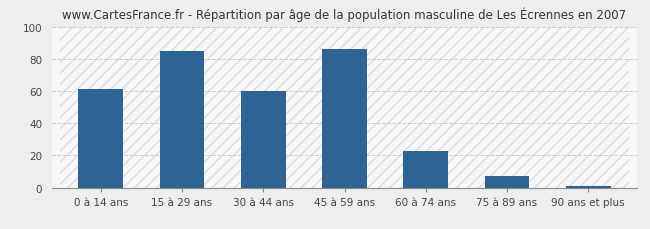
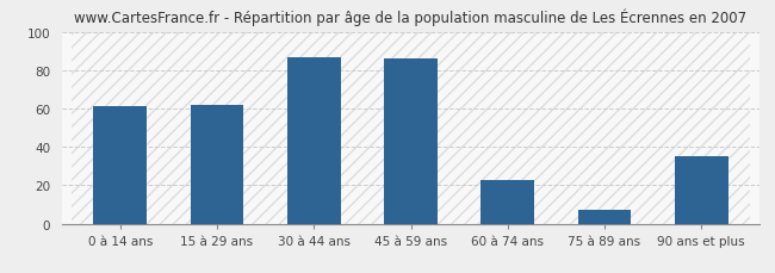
15 à 29 ans: 85 -> 62
30 à 44 ans: 60 -> 87
90 ans et plus: 1 -> 35
